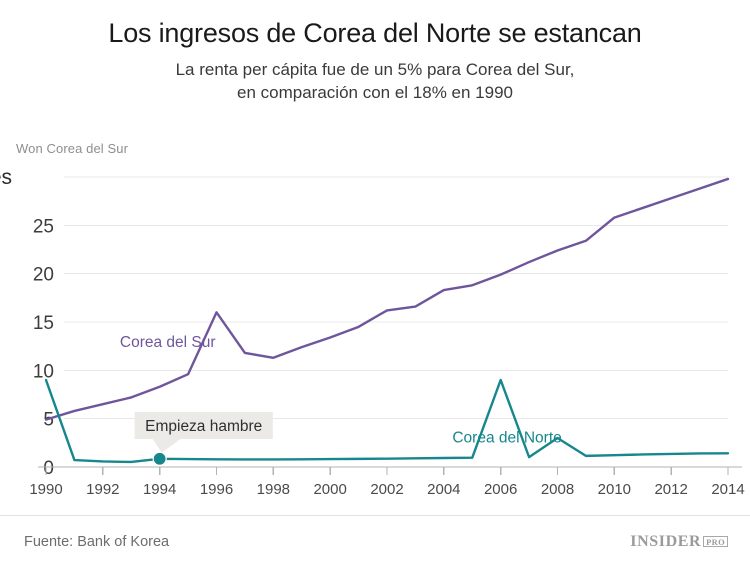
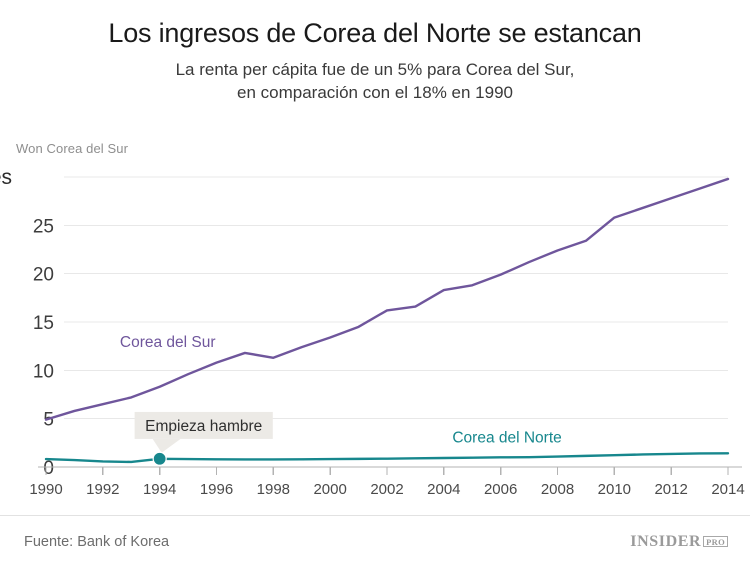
Corea del Norte/1990: 9 -> 1
Corea del Sur/1996: 16 -> 11
Corea del Norte/2006: 9 -> 1
Corea del Norte/2008: 3 -> 1
